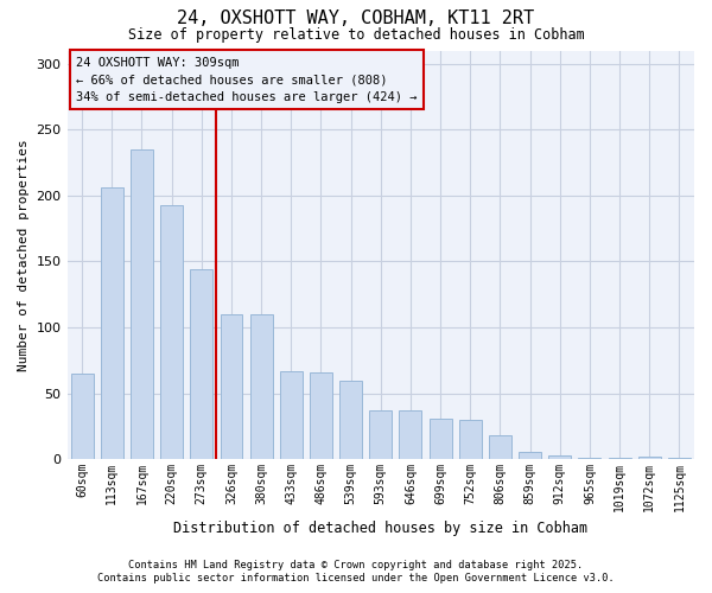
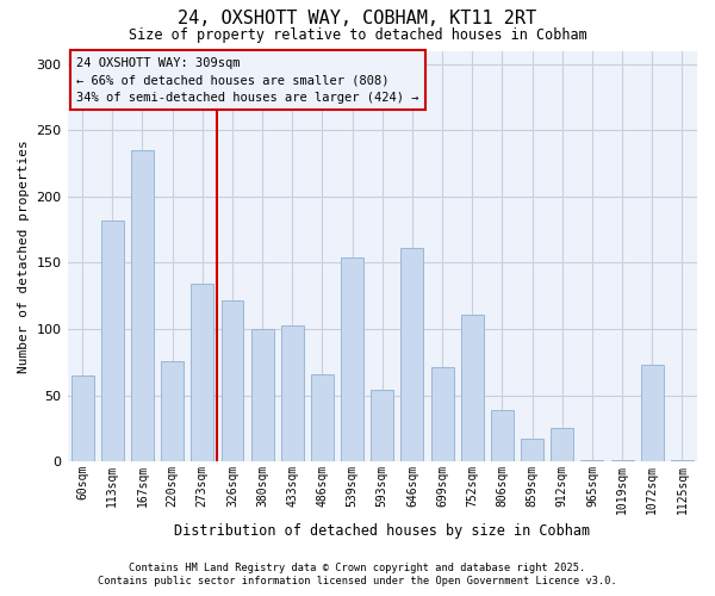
113sqm: 206 -> 182
220sqm: 193 -> 76
273sqm: 144 -> 134
326sqm: 110 -> 122
380sqm: 110 -> 100
433sqm: 67 -> 103
539sqm: 60 -> 154
593sqm: 37 -> 54
646sqm: 37 -> 161
699sqm: 31 -> 71
752sqm: 30 -> 111
806sqm: 18 -> 39
859sqm: 6 -> 17
912sqm: 3 -> 25
1072sqm: 2 -> 73
